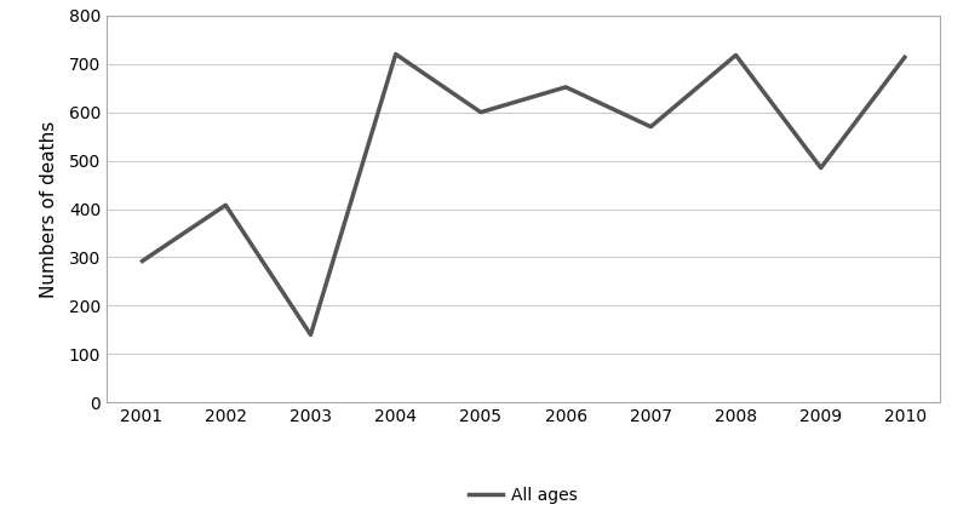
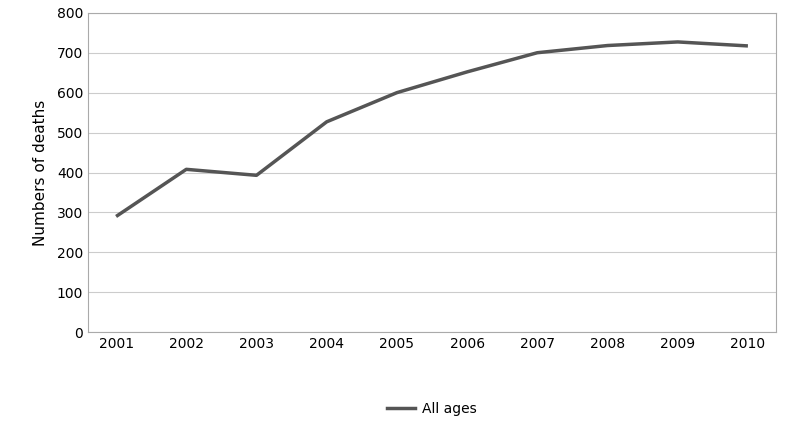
2003: 140 -> 393
2004: 720 -> 527
2007: 570 -> 700
2009: 485 -> 727
